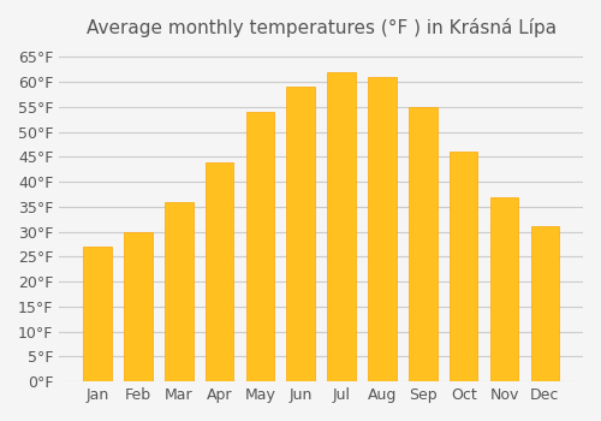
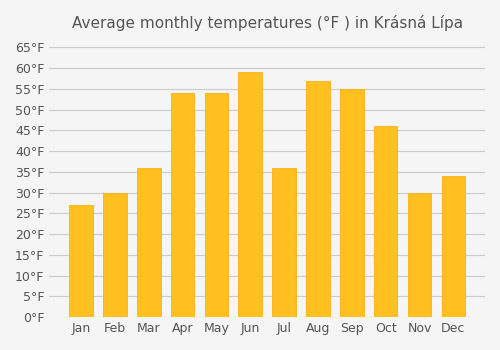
Apr: 44°F -> 54°F
Jul: 62°F -> 36°F
Aug: 61°F -> 57°F
Nov: 37°F -> 30°F
Dec: 31°F -> 34°F
